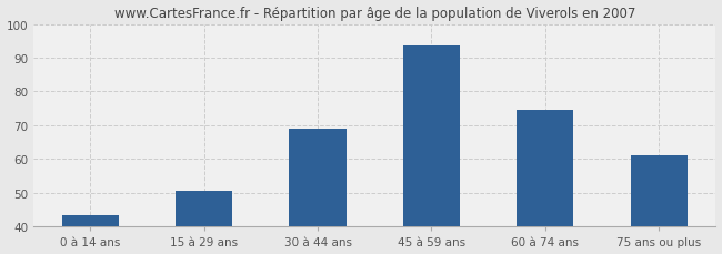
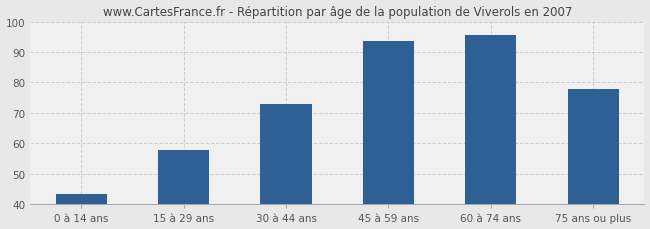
15 à 29 ans: 50.5 -> 58.0
30 à 44 ans: 69.0 -> 73.0
60 à 74 ans: 74.5 -> 95.5
75 ans ou plus: 61.0 -> 78.0
